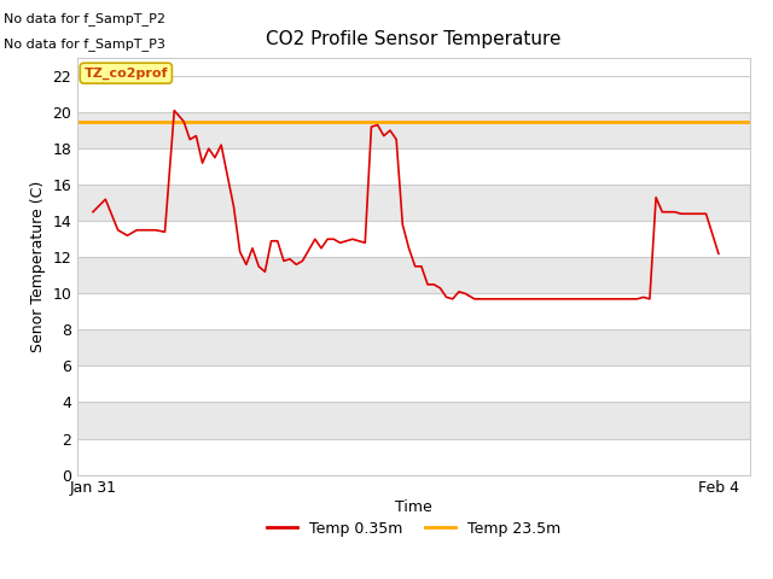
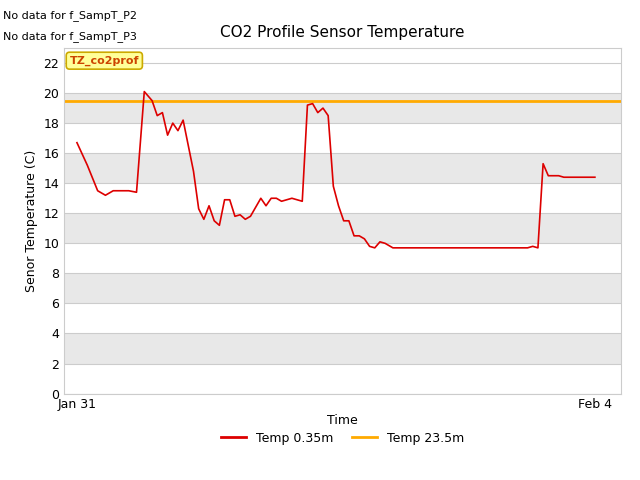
Jan 31: 14.5 -> 16.7
Feb 4: 12.2 -> 14.4
